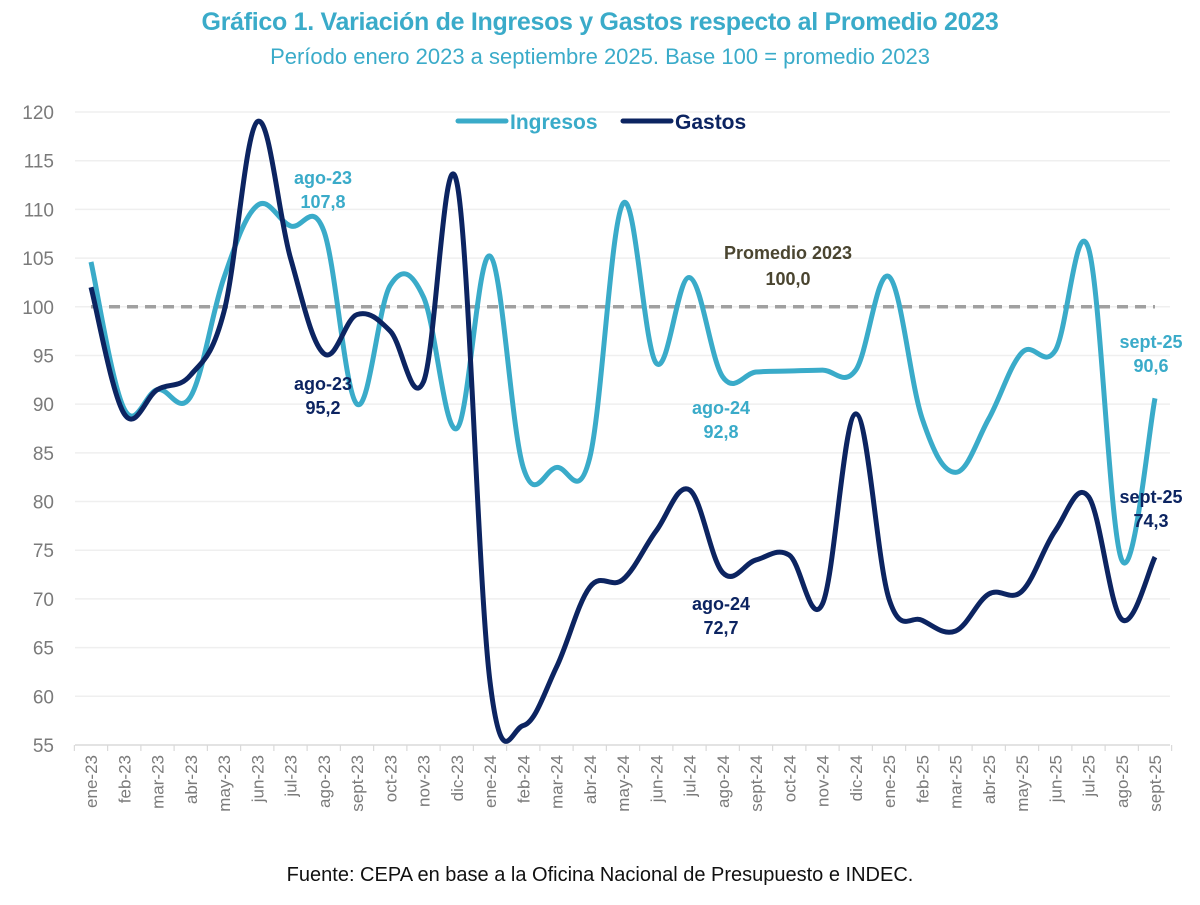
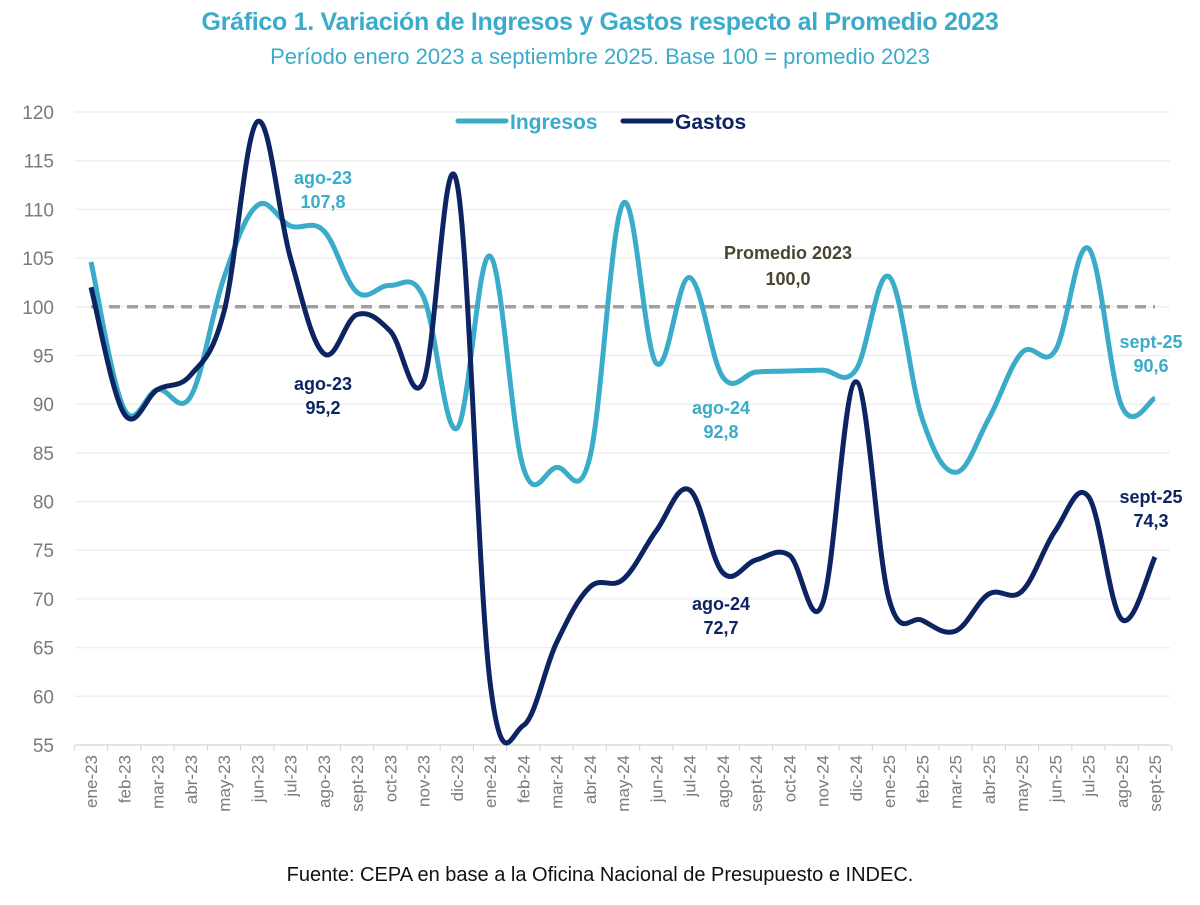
Ingresos/sept-23: 90 -> 102
Gastos/mar-24: 63 -> 66
Gastos/dic-24: 89 -> 92
Ingresos/ago-25: 74 -> 90
